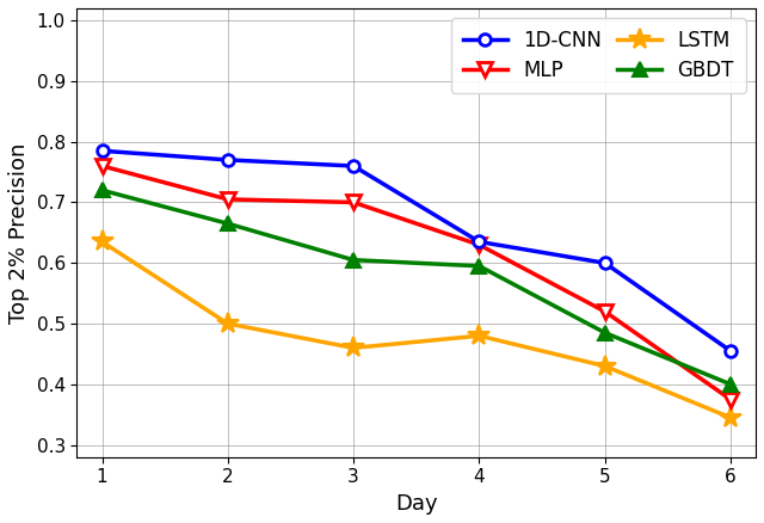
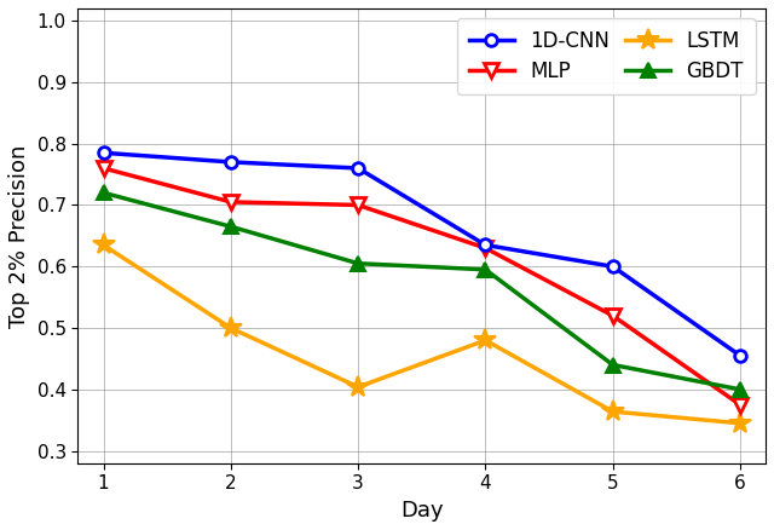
LSTM/3: 0.460 -> 0.404
LSTM/5: 0.430 -> 0.364
GBDT/5: 0.485 -> 0.440
